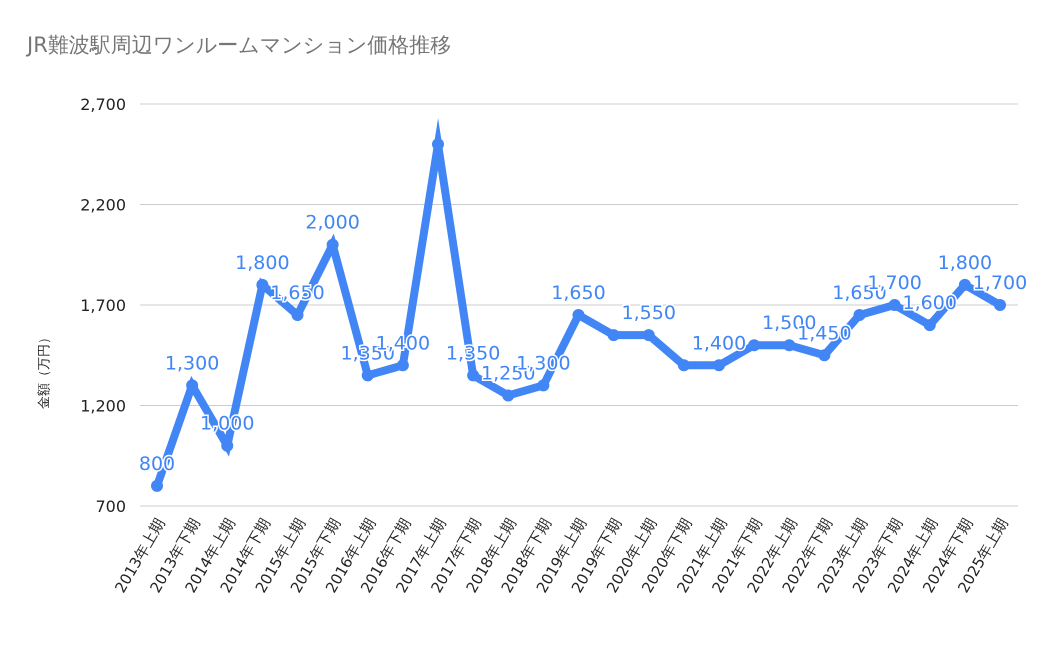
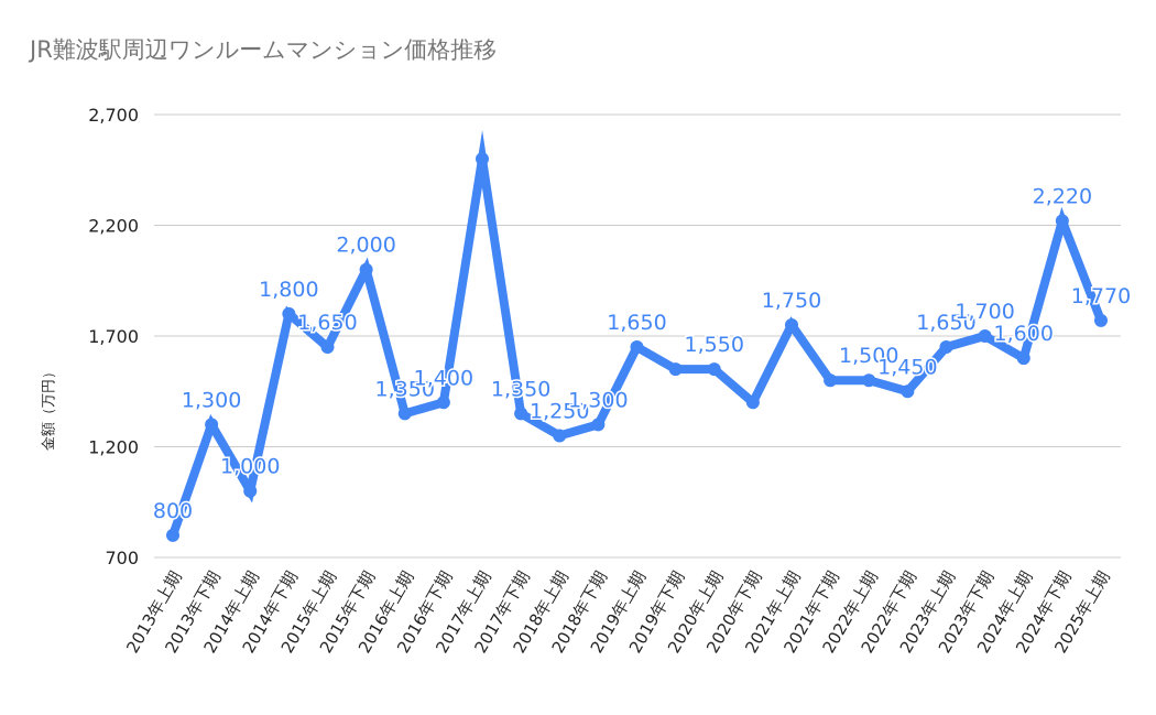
2021年上期: 1,400 -> 1,750
2024年下期: 1,800 -> 2,220
2025年上期: 1,700 -> 1,770
